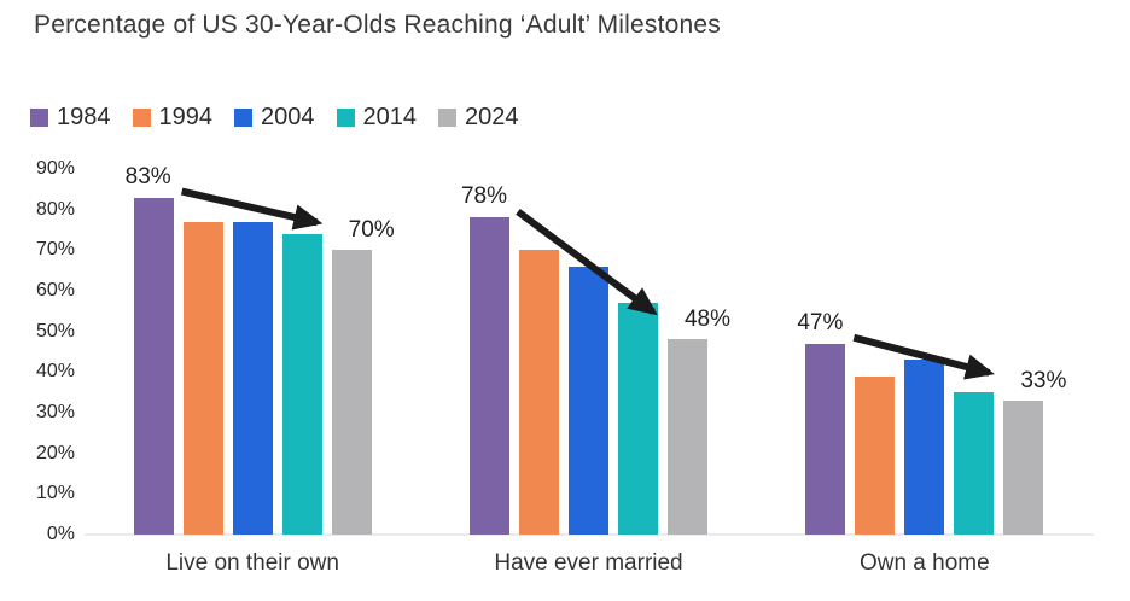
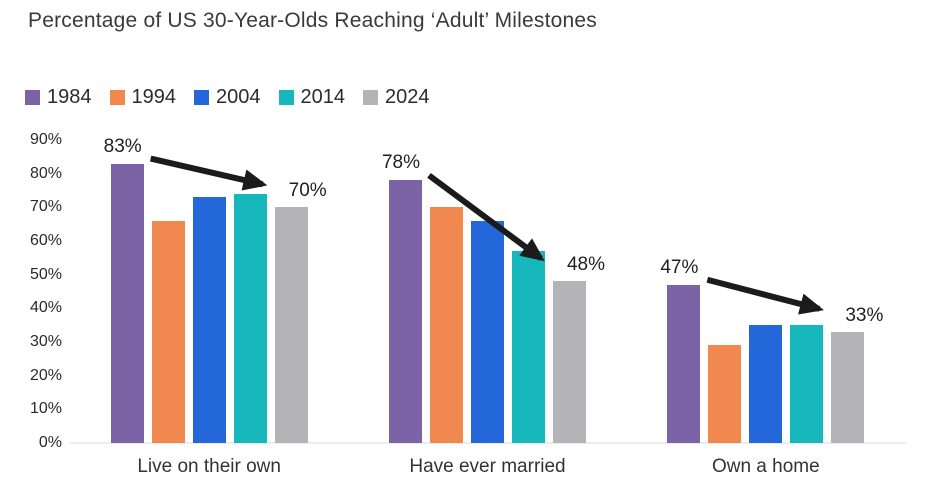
1994/Live on their own: 77% -> 66%
2004/Live on their own: 77% -> 73%
1994/Own a home: 39% -> 29%
2004/Own a home: 43% -> 35%
